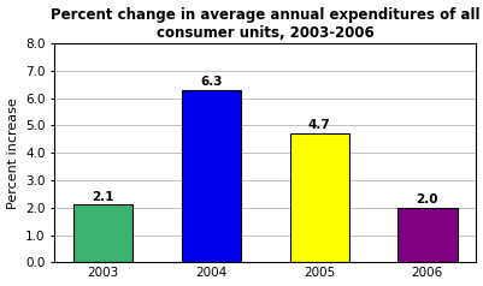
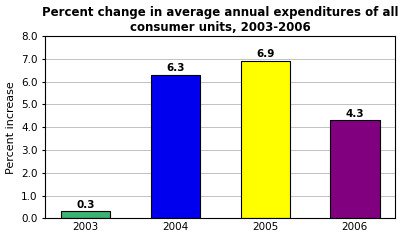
2003: 2.1 -> 0.3
2005: 4.7 -> 6.9
2006: 2.0 -> 4.3
